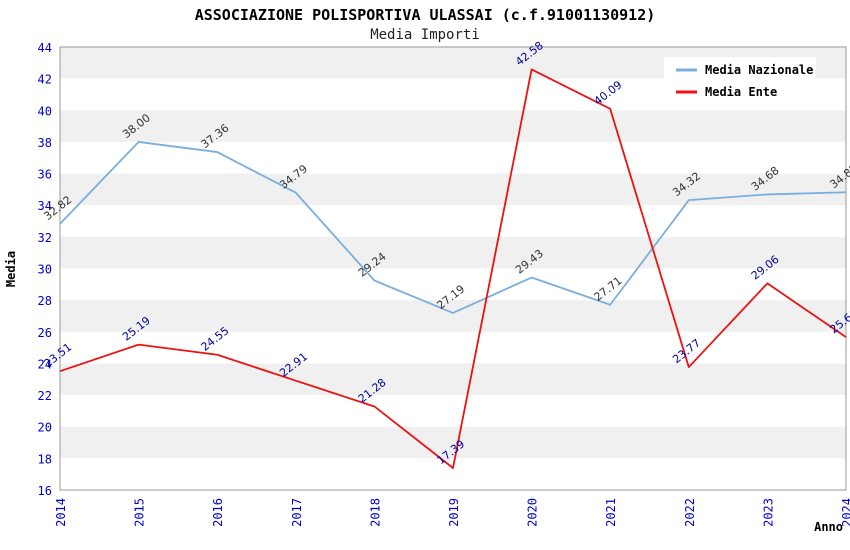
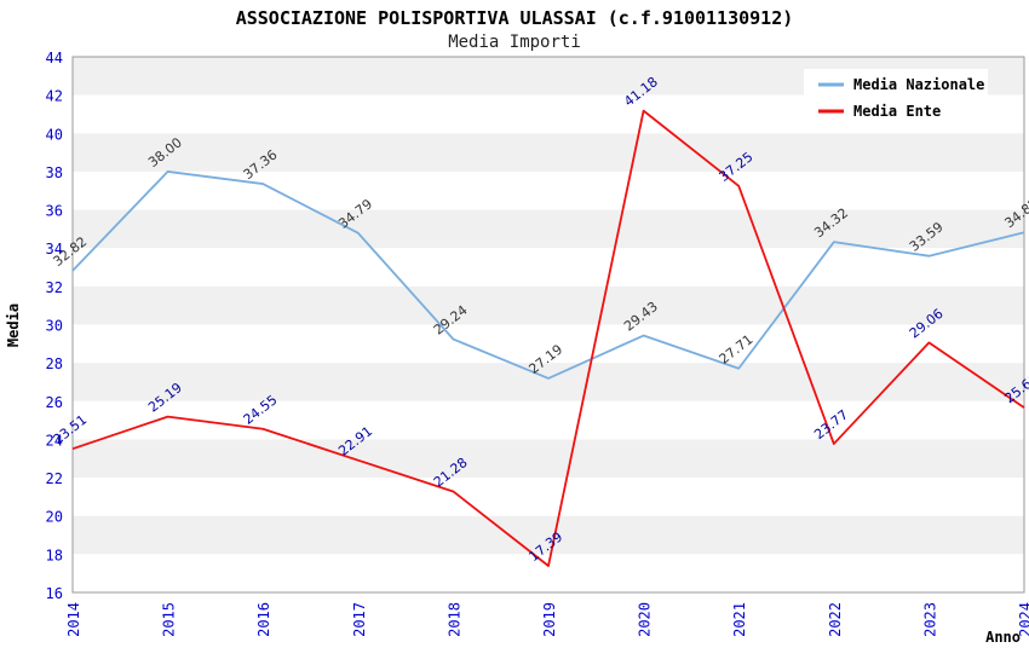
Media Ente/2020: 42.58 -> 41.18
Media Ente/2021: 40.09 -> 37.25
Media Nazionale/2023: 34.68 -> 33.59
